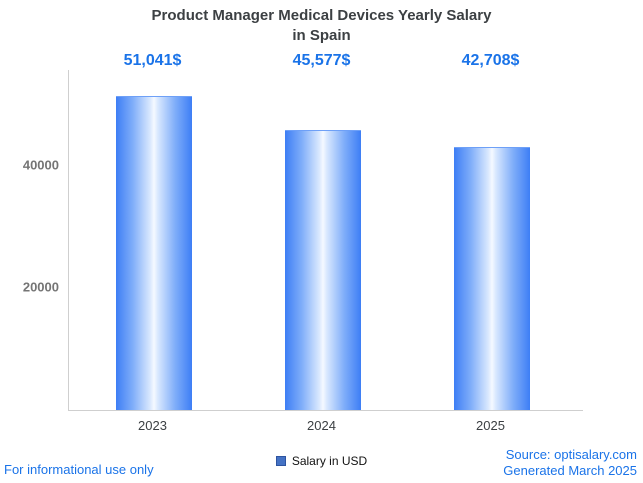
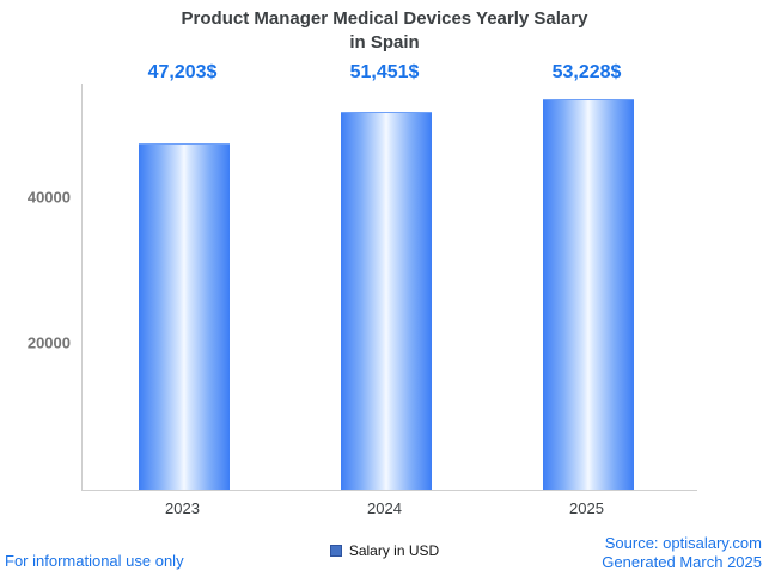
2023: 51,041 -> 47,203
2024: 45,577 -> 51,451
2025: 42,708 -> 53,228
